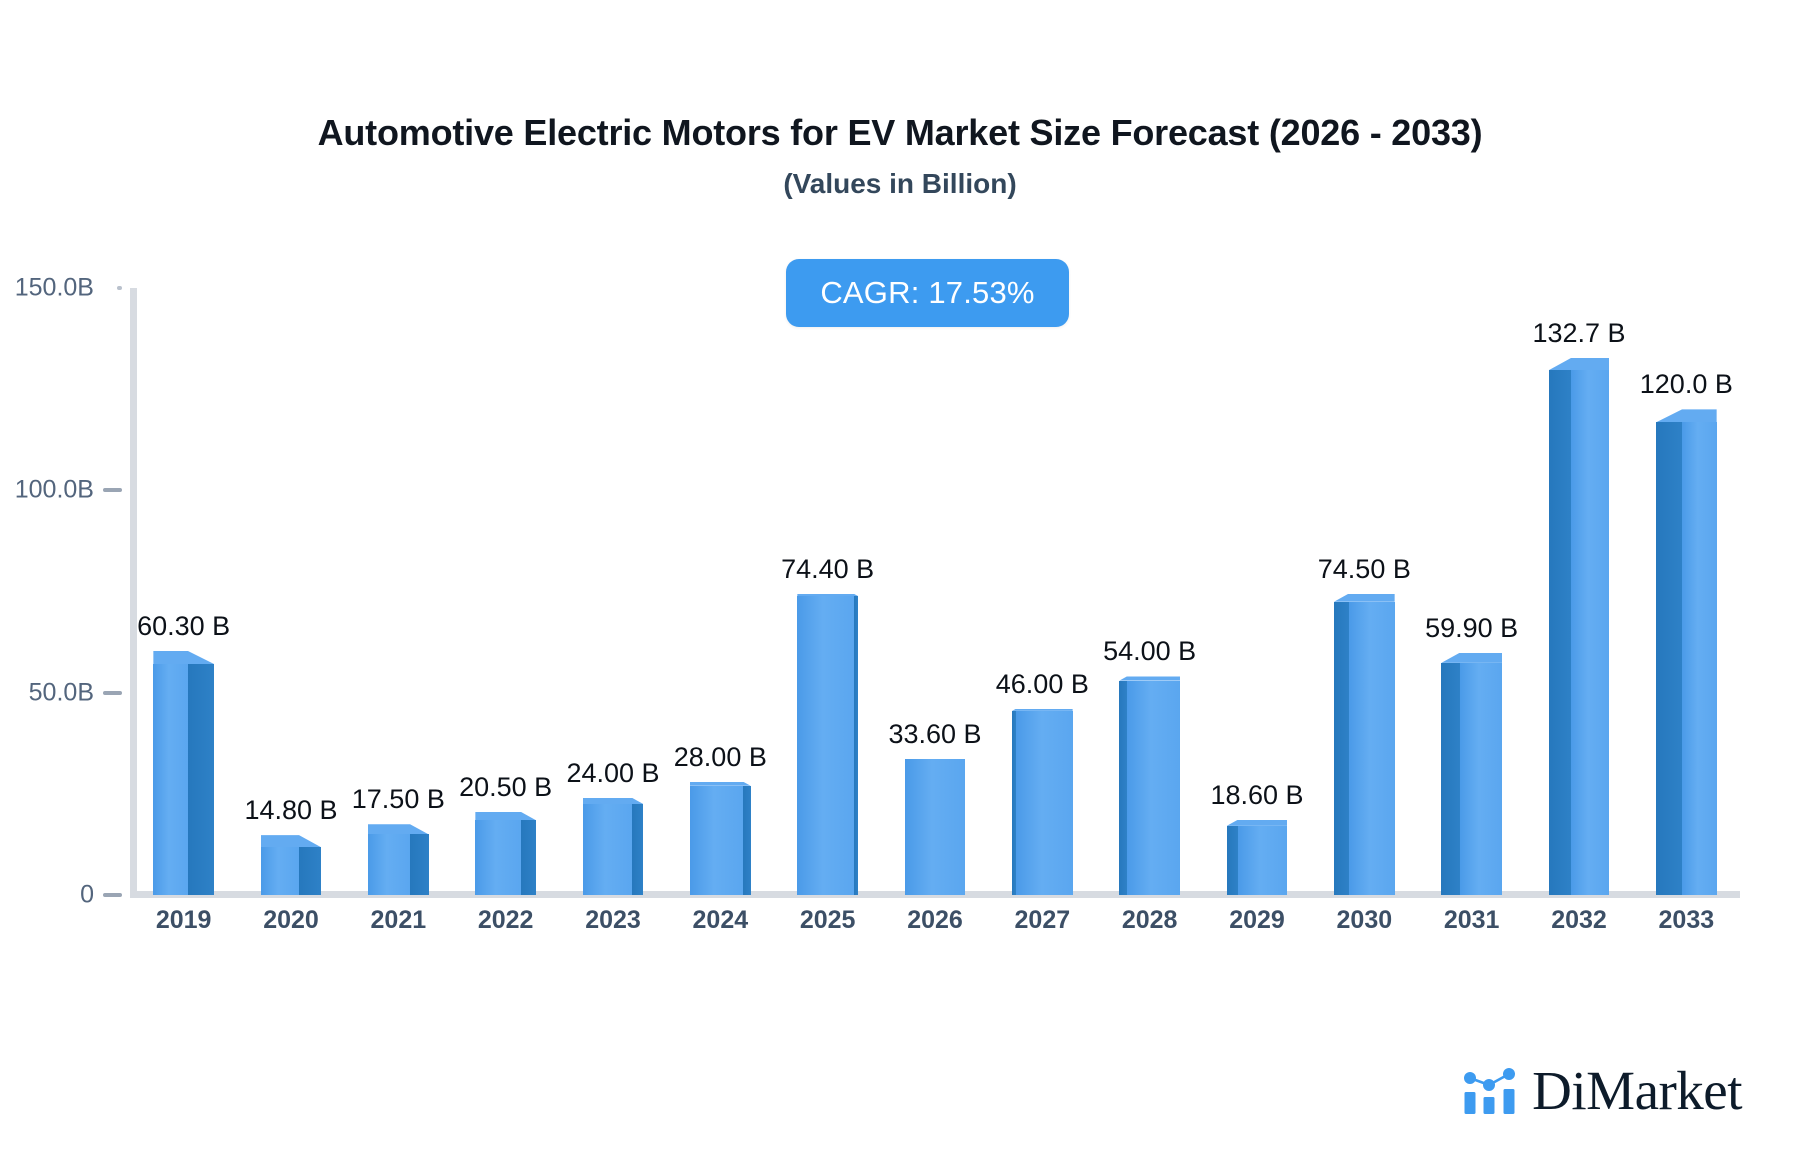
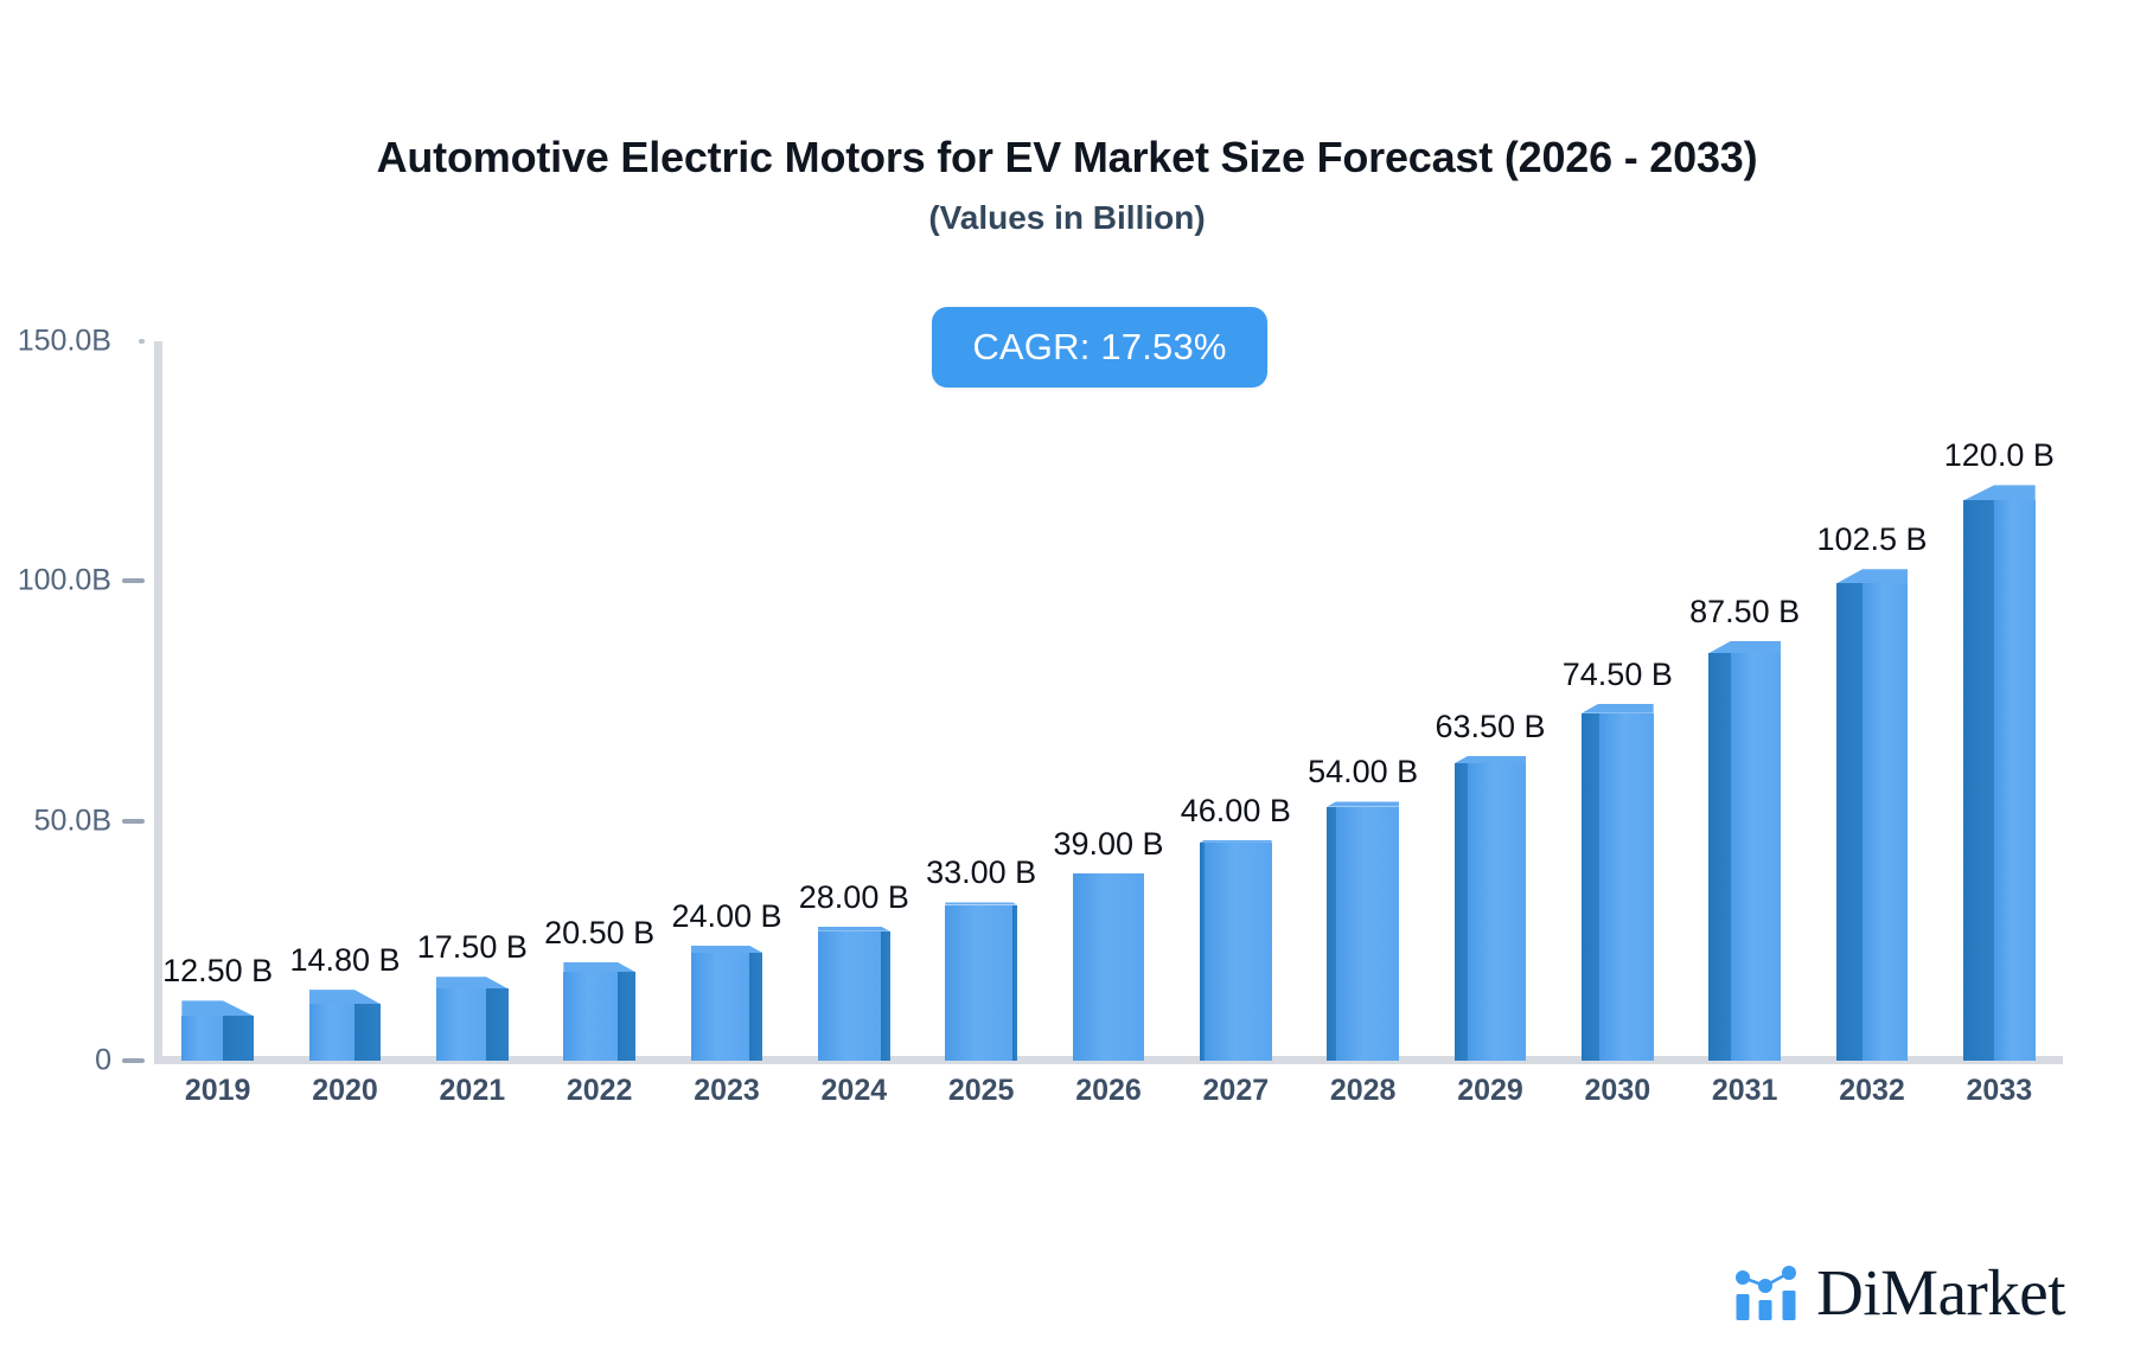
2019: 60.30 -> 12.50
2025: 74.40 -> 33.00
2026: 33.60 -> 39.00
2029: 18.60 -> 63.50
2031: 59.90 -> 87.50
2032: 132.7 -> 102.5
